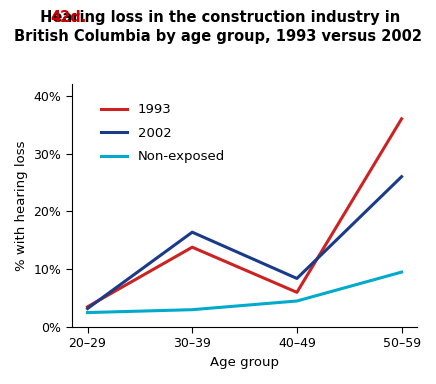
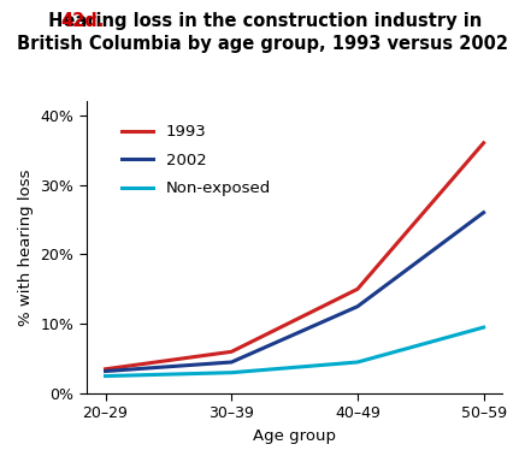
1993/30–39: 13.8% -> 6.0%
2002/30–39: 16.4% -> 4.5%
1993/40–49: 6.0% -> 15.0%
2002/40–49: 8.4% -> 12.5%
